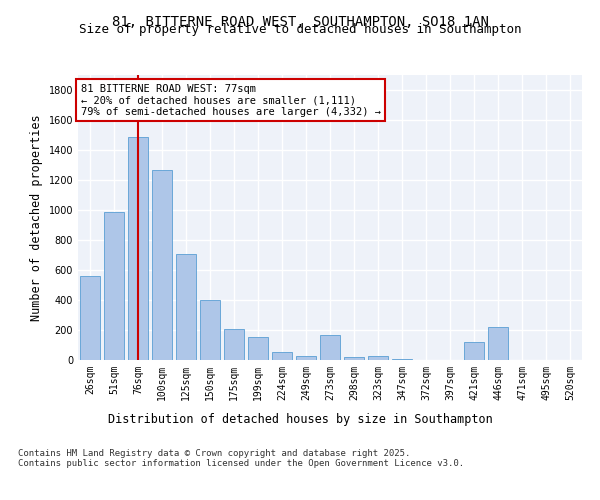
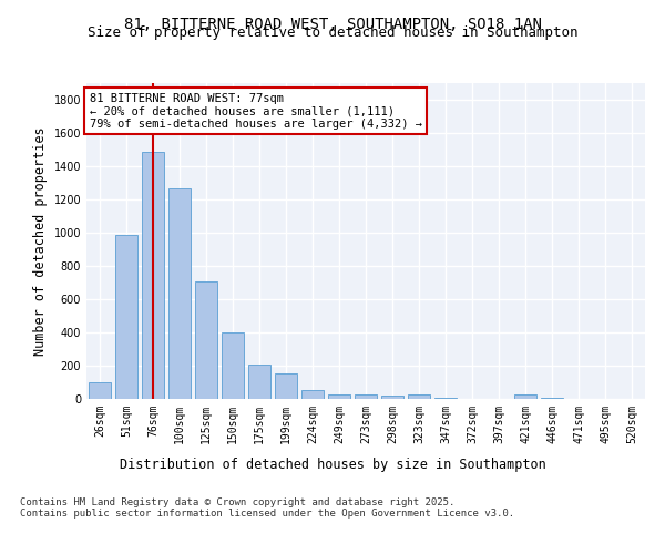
26sqm: 560 -> 100
273sqm: 170 -> 20
421sqm: 120 -> 20
446sqm: 220 -> 0
